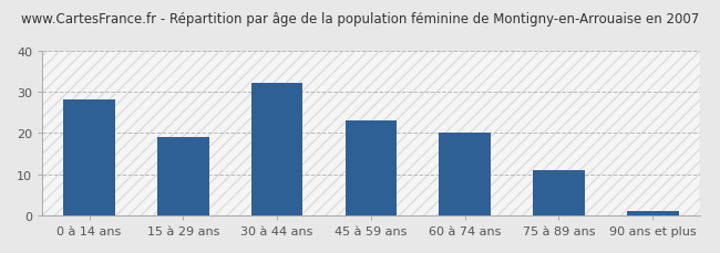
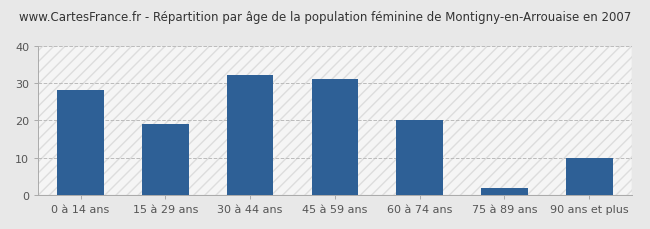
45 à 59 ans: 23 -> 31
75 à 89 ans: 11 -> 2
90 ans et plus: 1 -> 10
